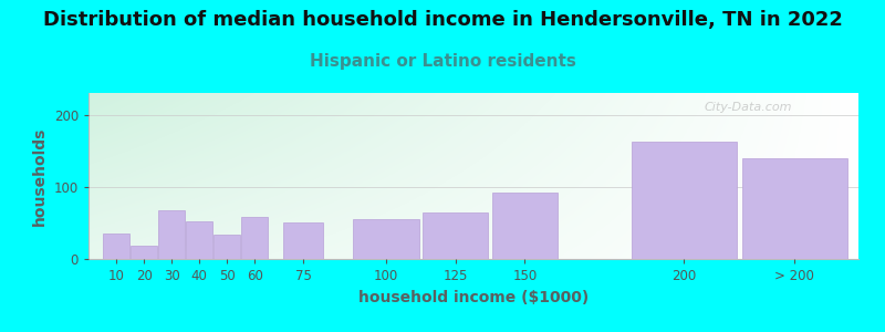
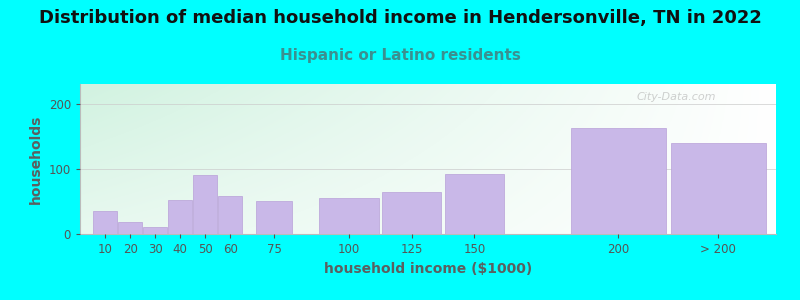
30: 68 -> 10
50: 34 -> 90
